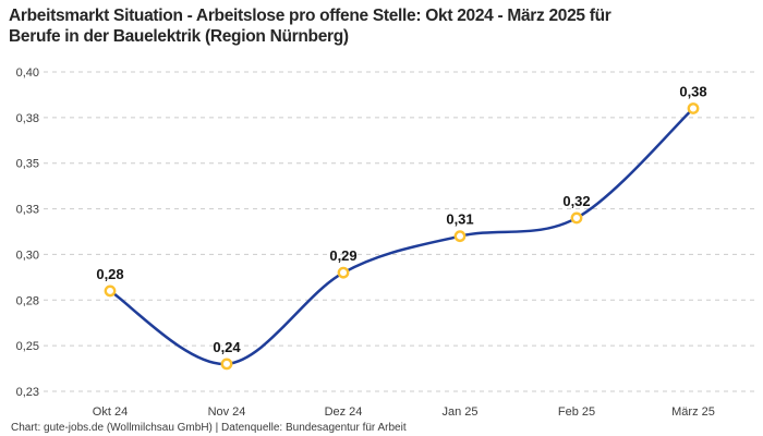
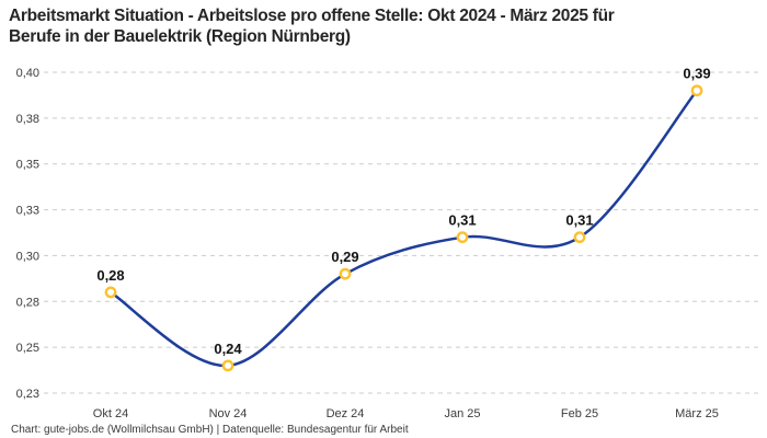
Feb 25: 0,32 -> 0,31
März 25: 0,38 -> 0,39
